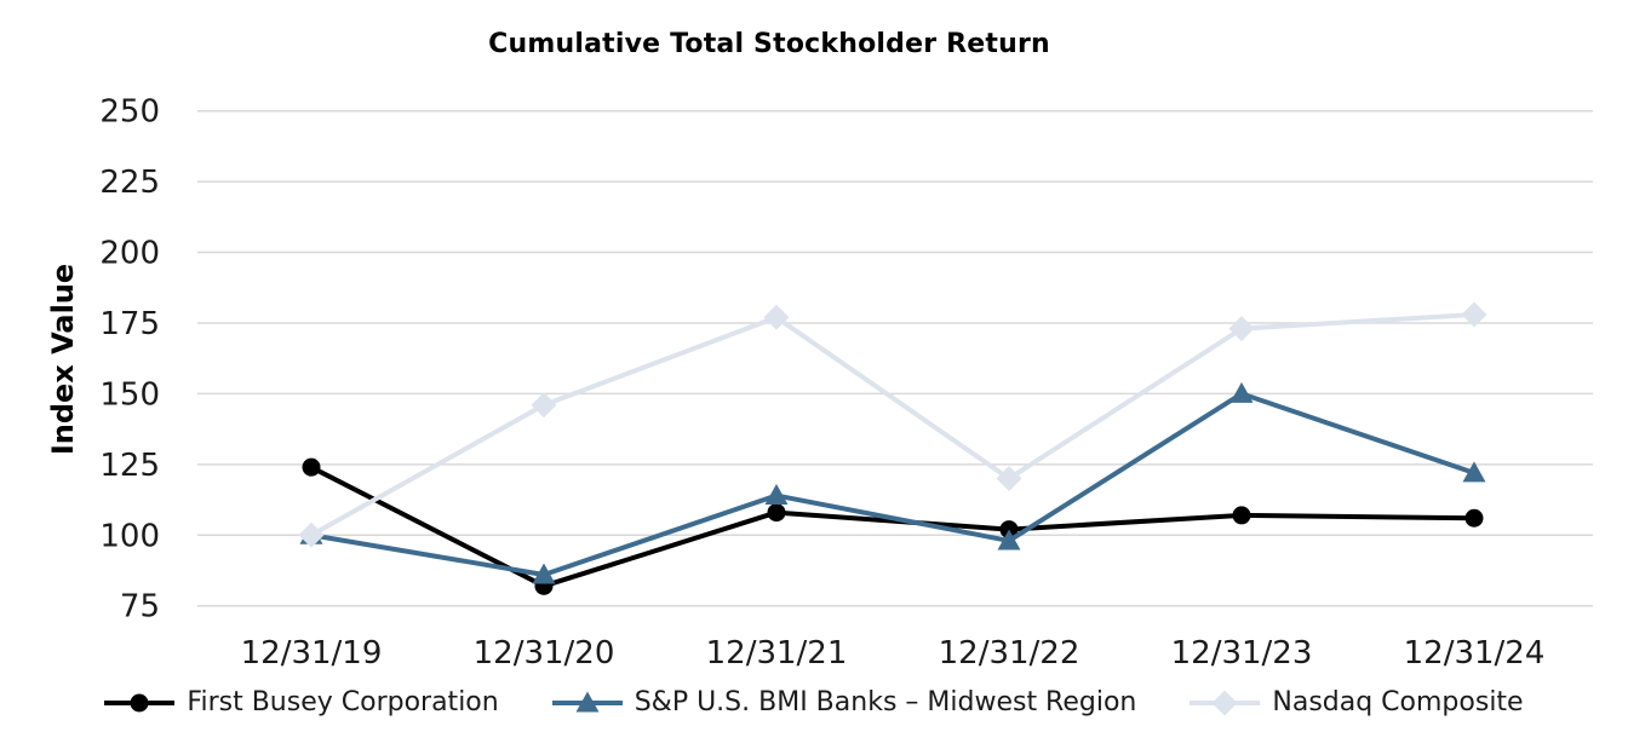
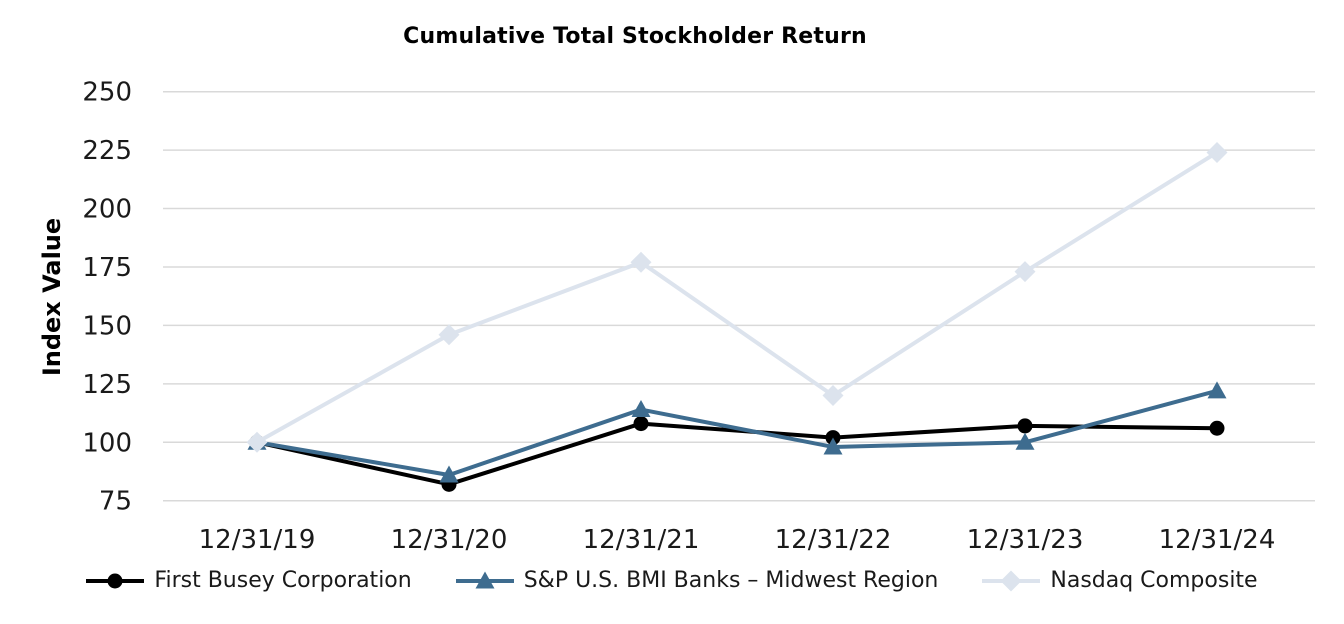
First Busey Corporation/12/31/19: 124 -> 100
S&P U.S. BMI Banks – Midwest Region/12/31/23: 150 -> 100
Nasdaq Composite/12/31/24: 178 -> 224
